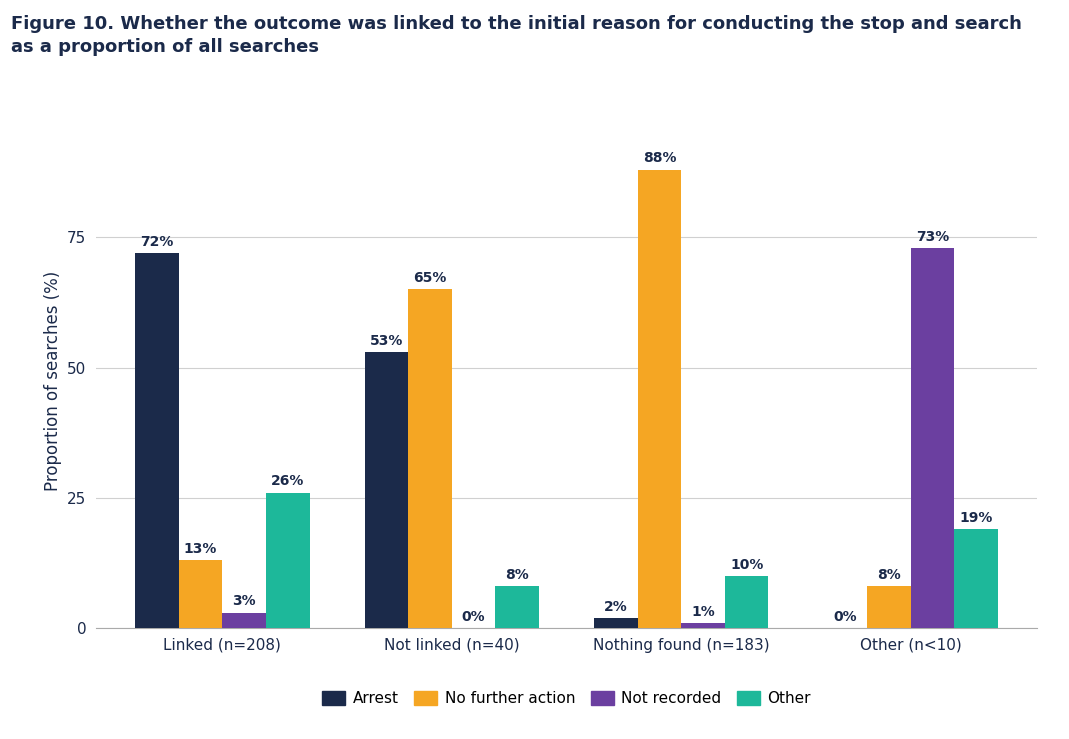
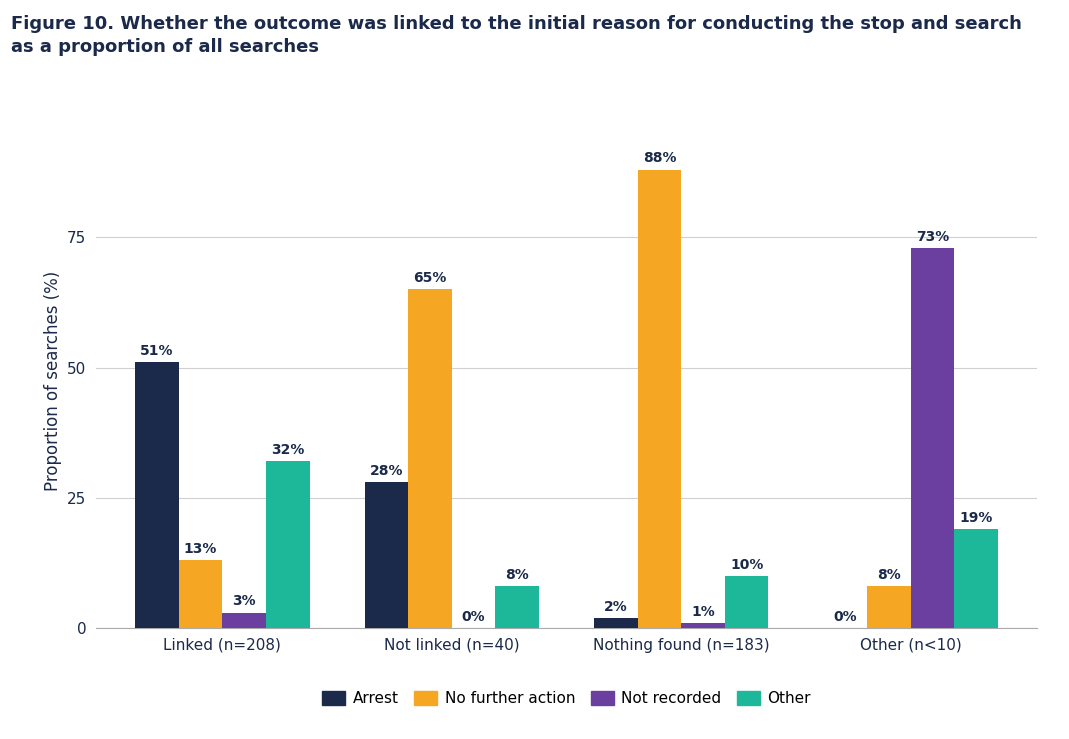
Arrest/Linked (n=208): 72% -> 51%
Other/Linked (n=208): 26% -> 32%
Arrest/Not linked (n=40): 53% -> 28%
